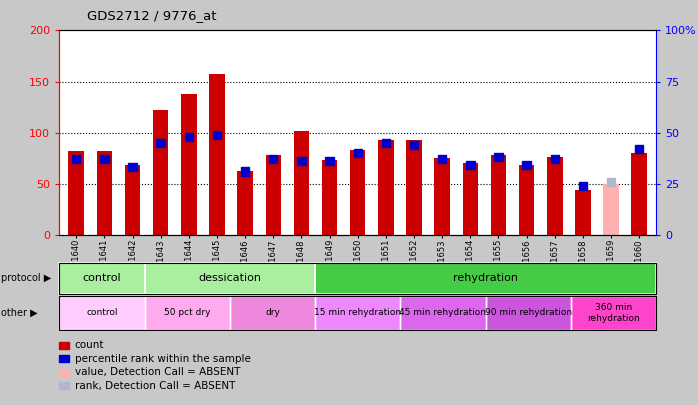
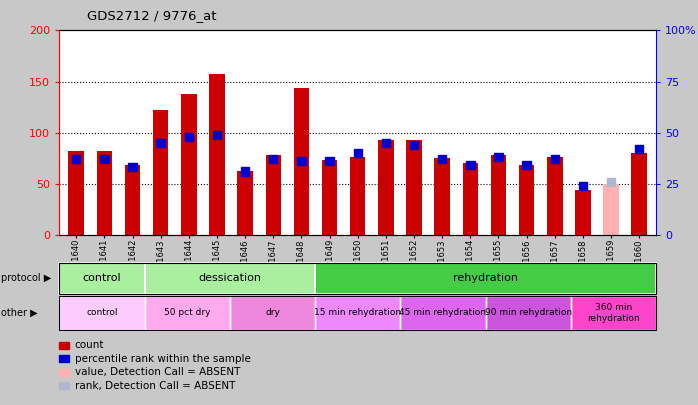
GSM21648: 102 -> 144
GSM21650: 83 -> 76
